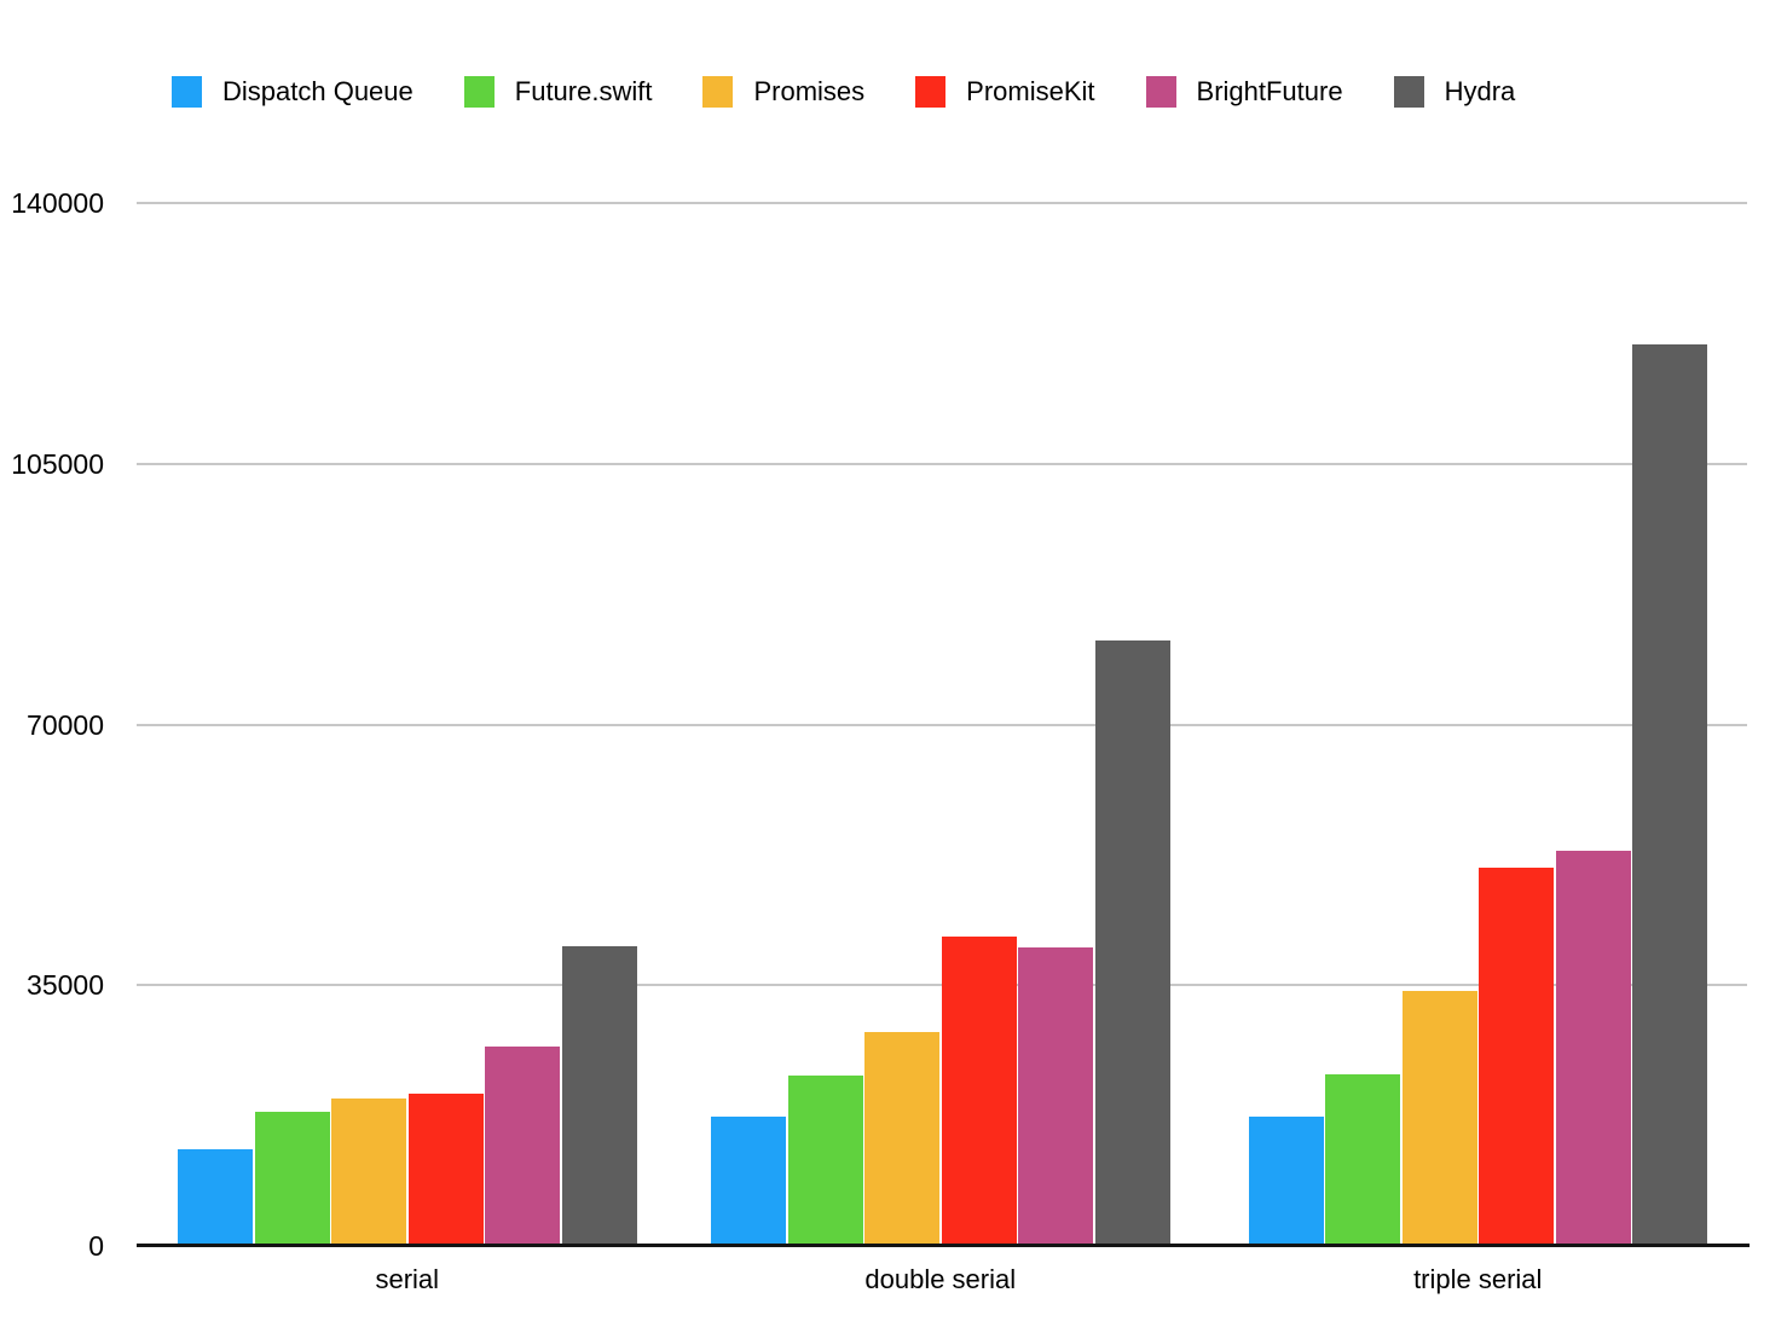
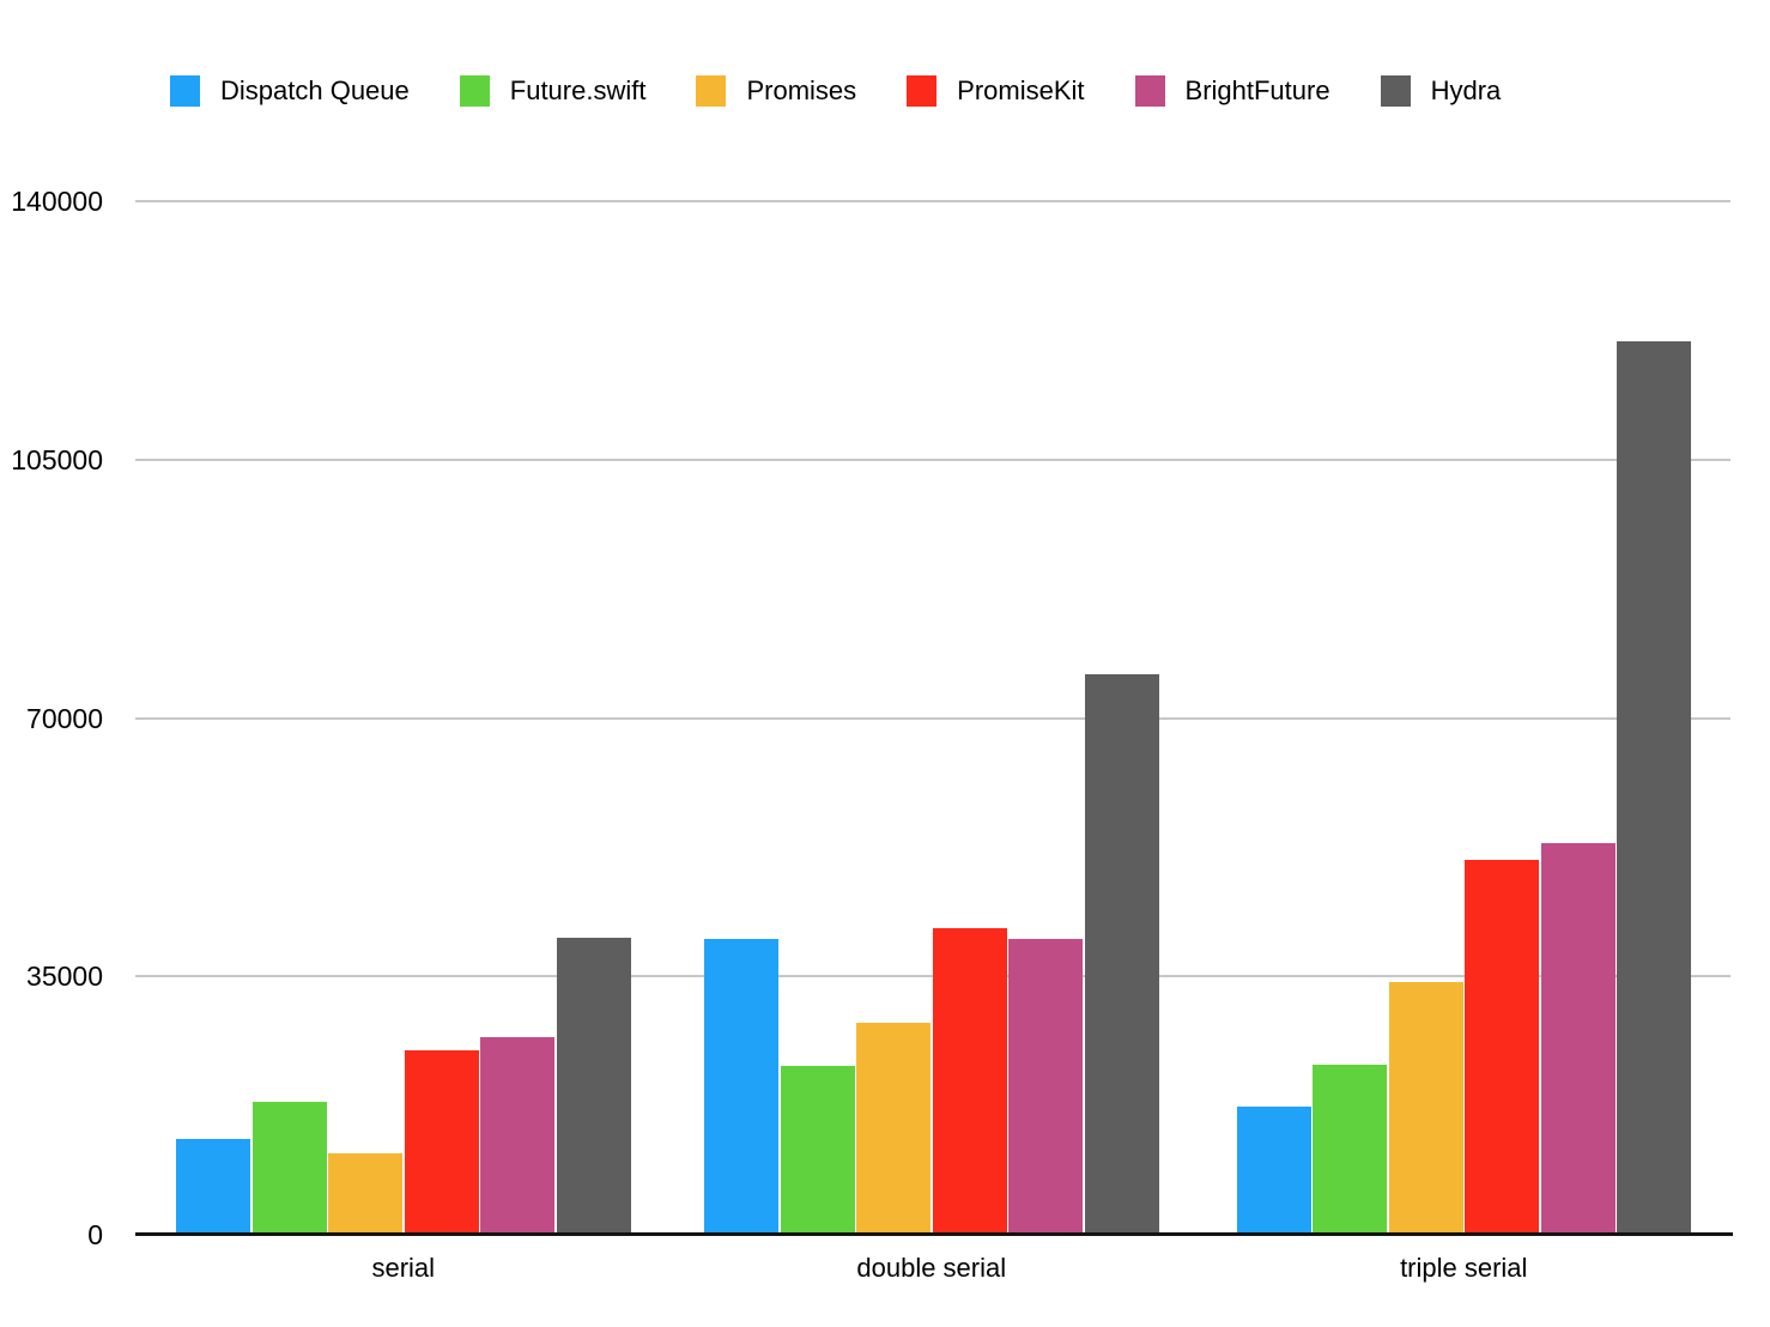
Promises/serial: 20000 -> 11000
PromiseKit/serial: 20000 -> 25000
Dispatch Queue/double serial: 17000 -> 40000
Hydra/double serial: 81000 -> 76000
